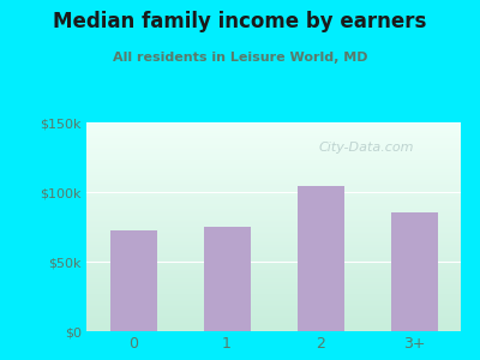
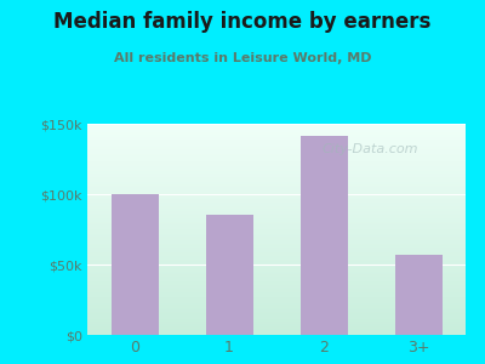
0: $72k -> $100k
1: $75k -> $85k
2: $104k -> $141k
3+: $85k -> $57k
